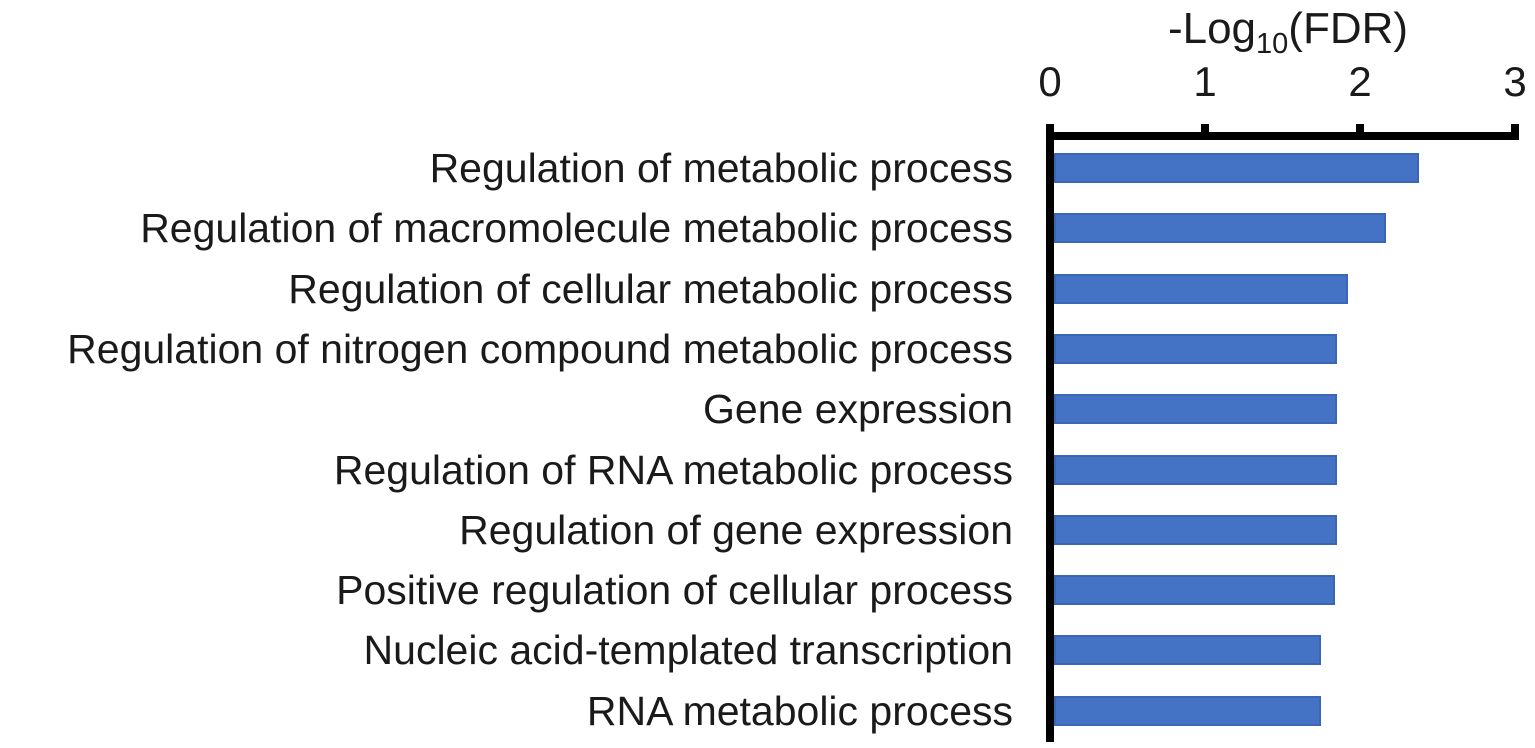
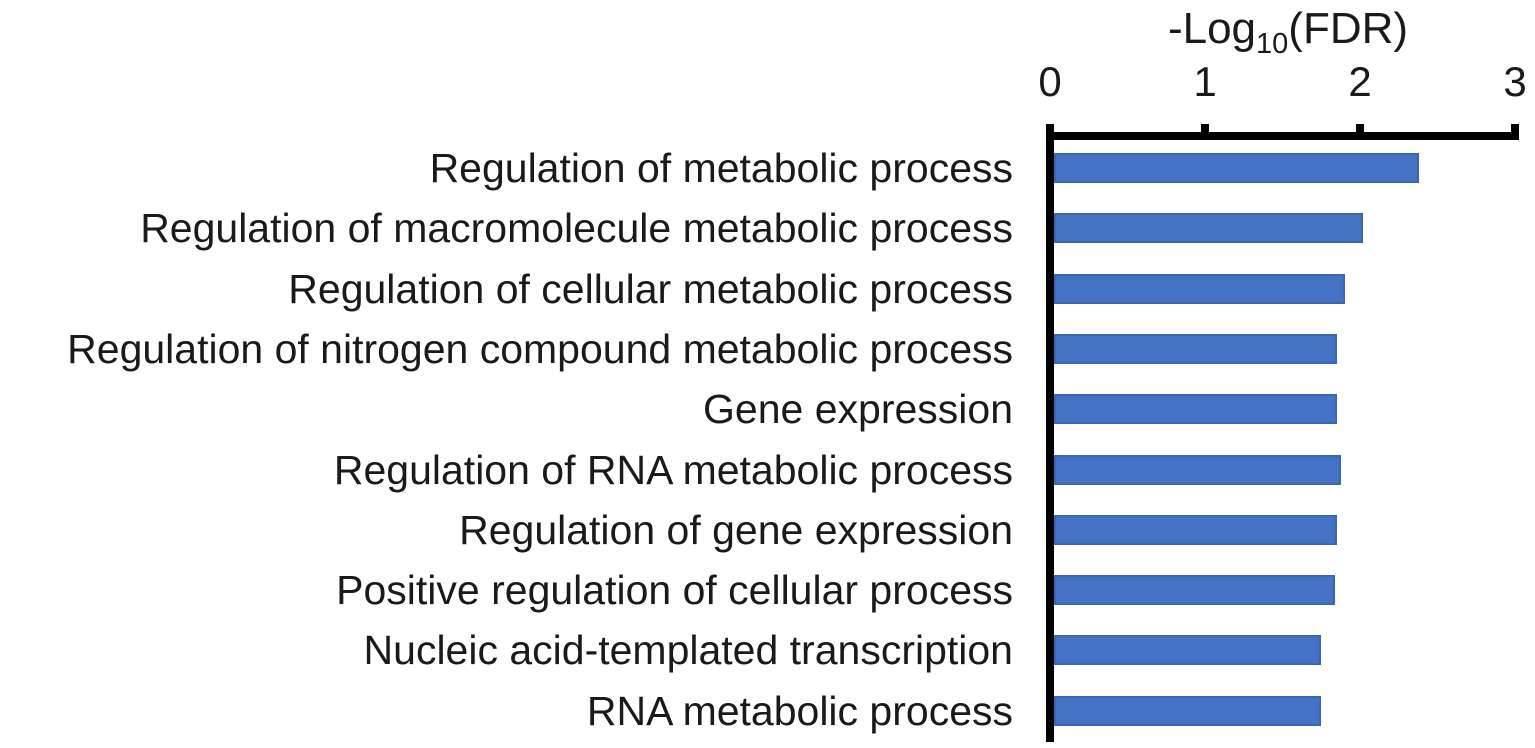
Regulation of macromolecule metabolic process: 2.17 -> 2.02
Regulation of cellular metabolic process: 1.92 -> 1.90
Regulation of RNA metabolic process: 1.85 -> 1.88
